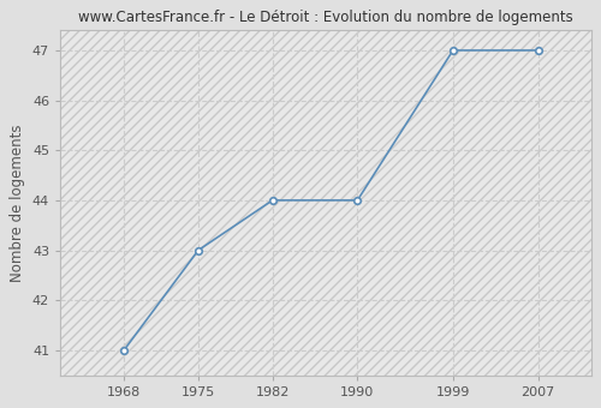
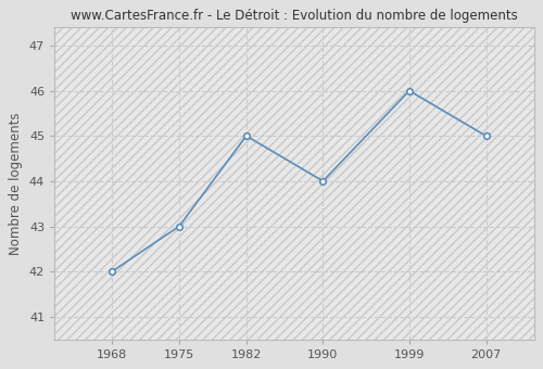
1968: 41 -> 42
1982: 44 -> 45
1999: 47 -> 46
2007: 47 -> 45
